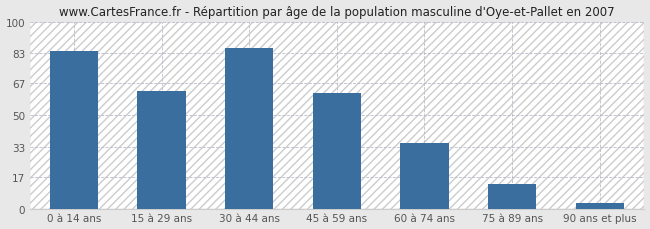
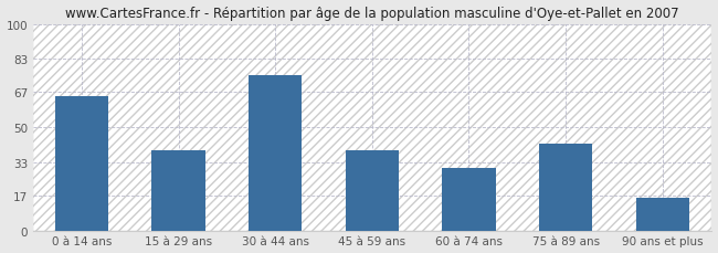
0 à 14 ans: 84 -> 65
15 à 29 ans: 63 -> 39
30 à 44 ans: 86 -> 75
45 à 59 ans: 62 -> 39
60 à 74 ans: 35 -> 30
75 à 89 ans: 13 -> 42
90 ans et plus: 3 -> 16
